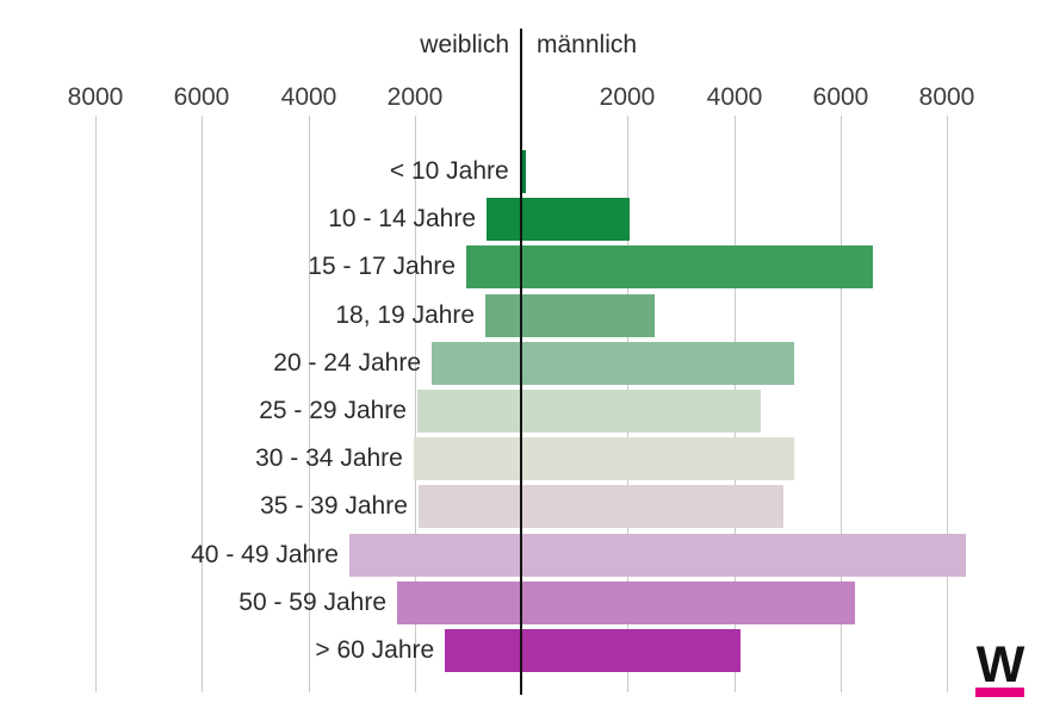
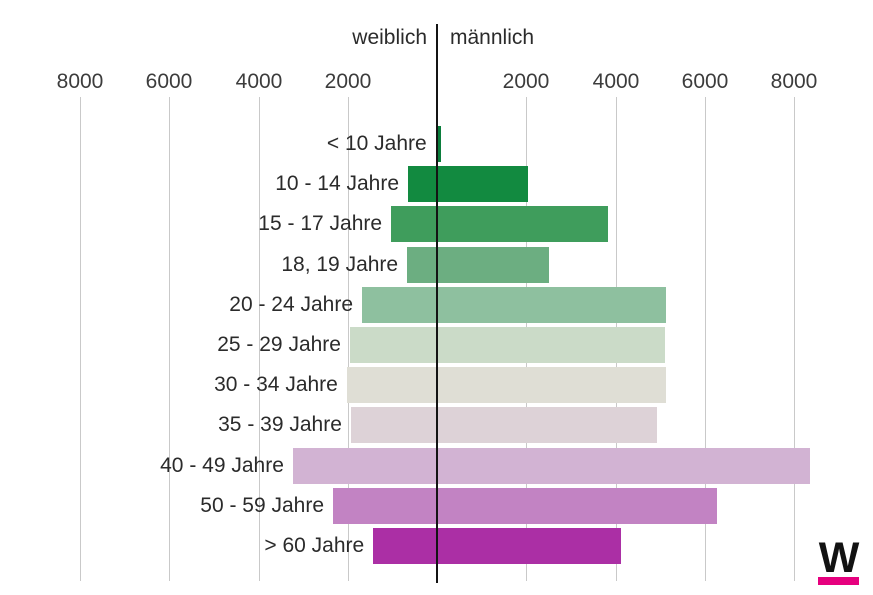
männlich/15 - 17 Jahre: 6600 -> 3800
männlich/25 - 29 Jahre: 4500 -> 5100
